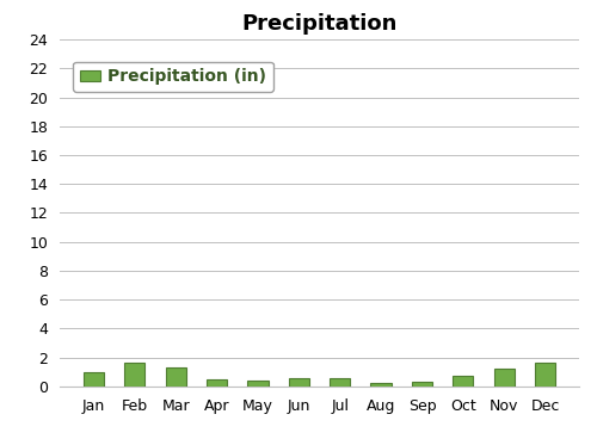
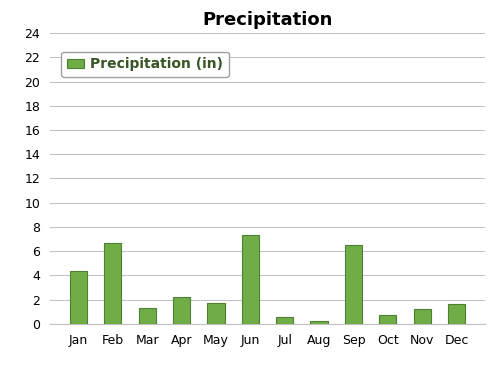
Jan: 1.0 -> 4.4
Feb: 1.6 -> 6.7
Apr: 0.5 -> 2.2
May: 0.4 -> 1.7
Jun: 0.6 -> 7.3
Sep: 0.3 -> 6.5
